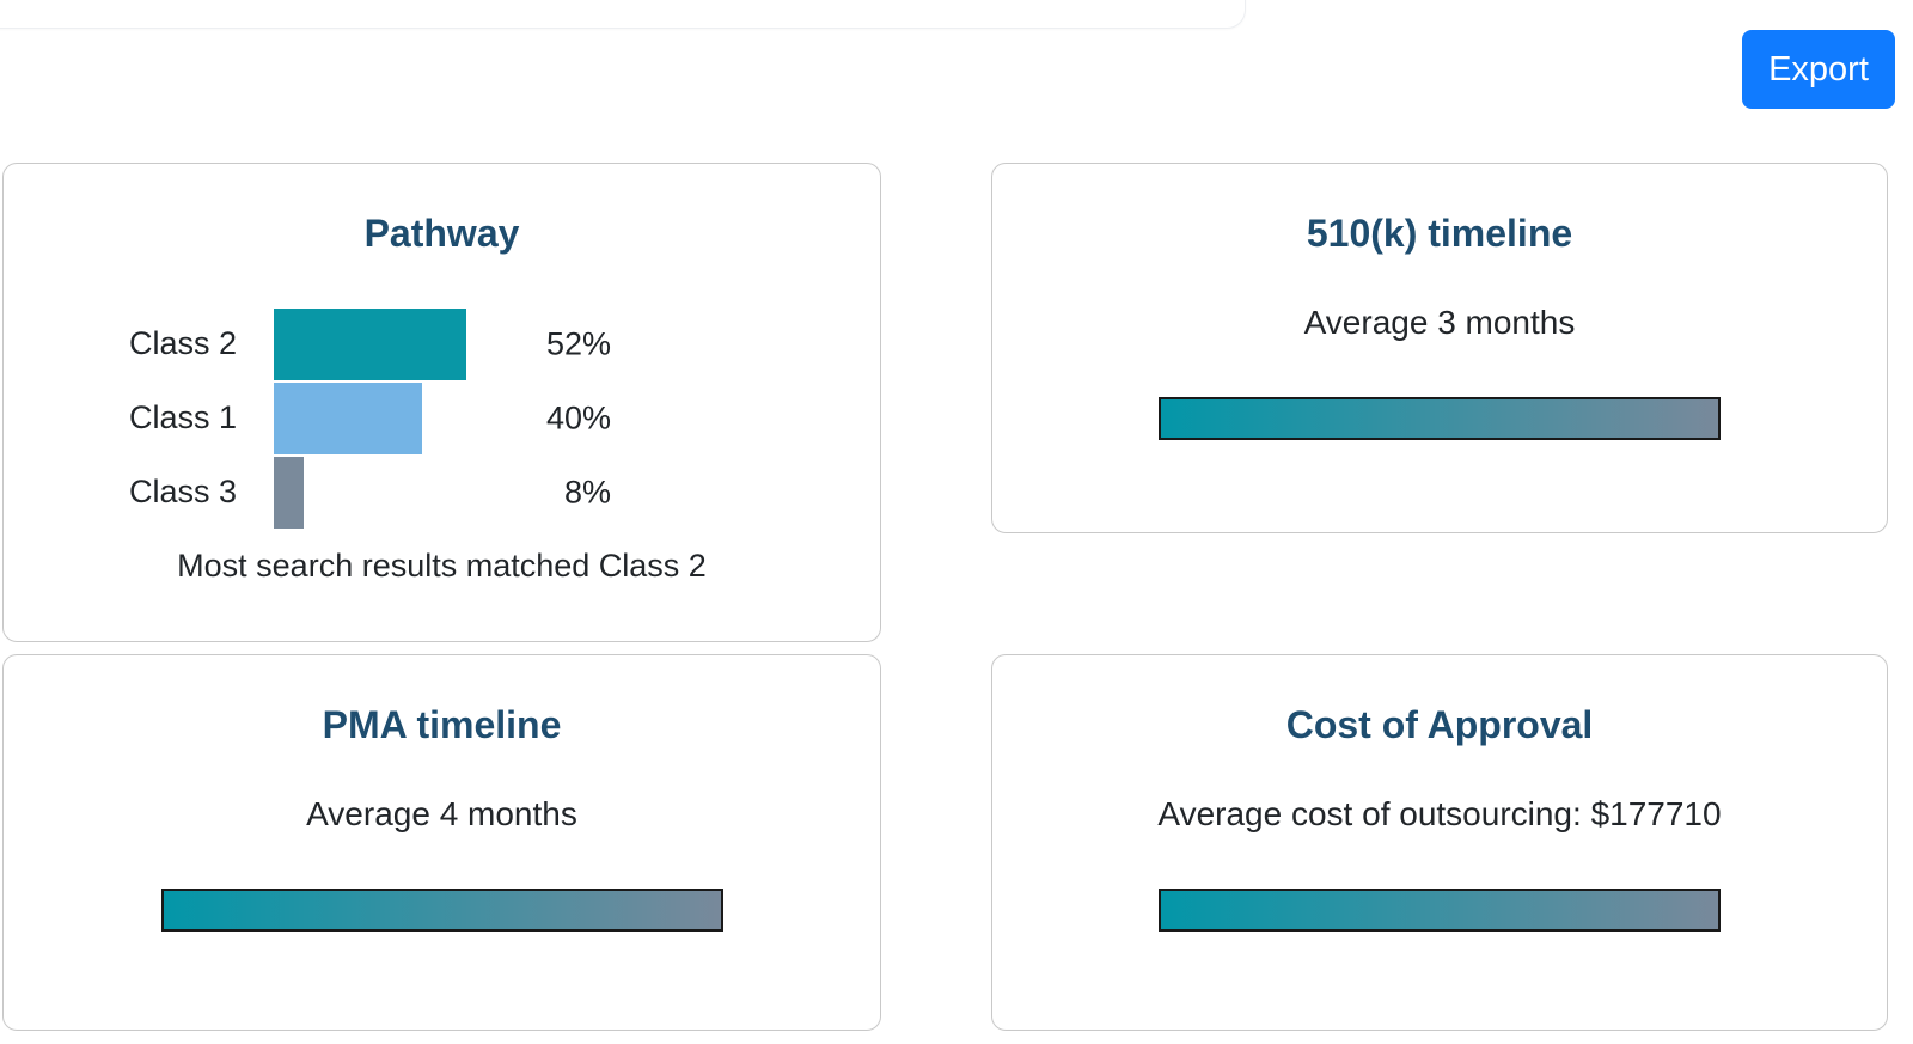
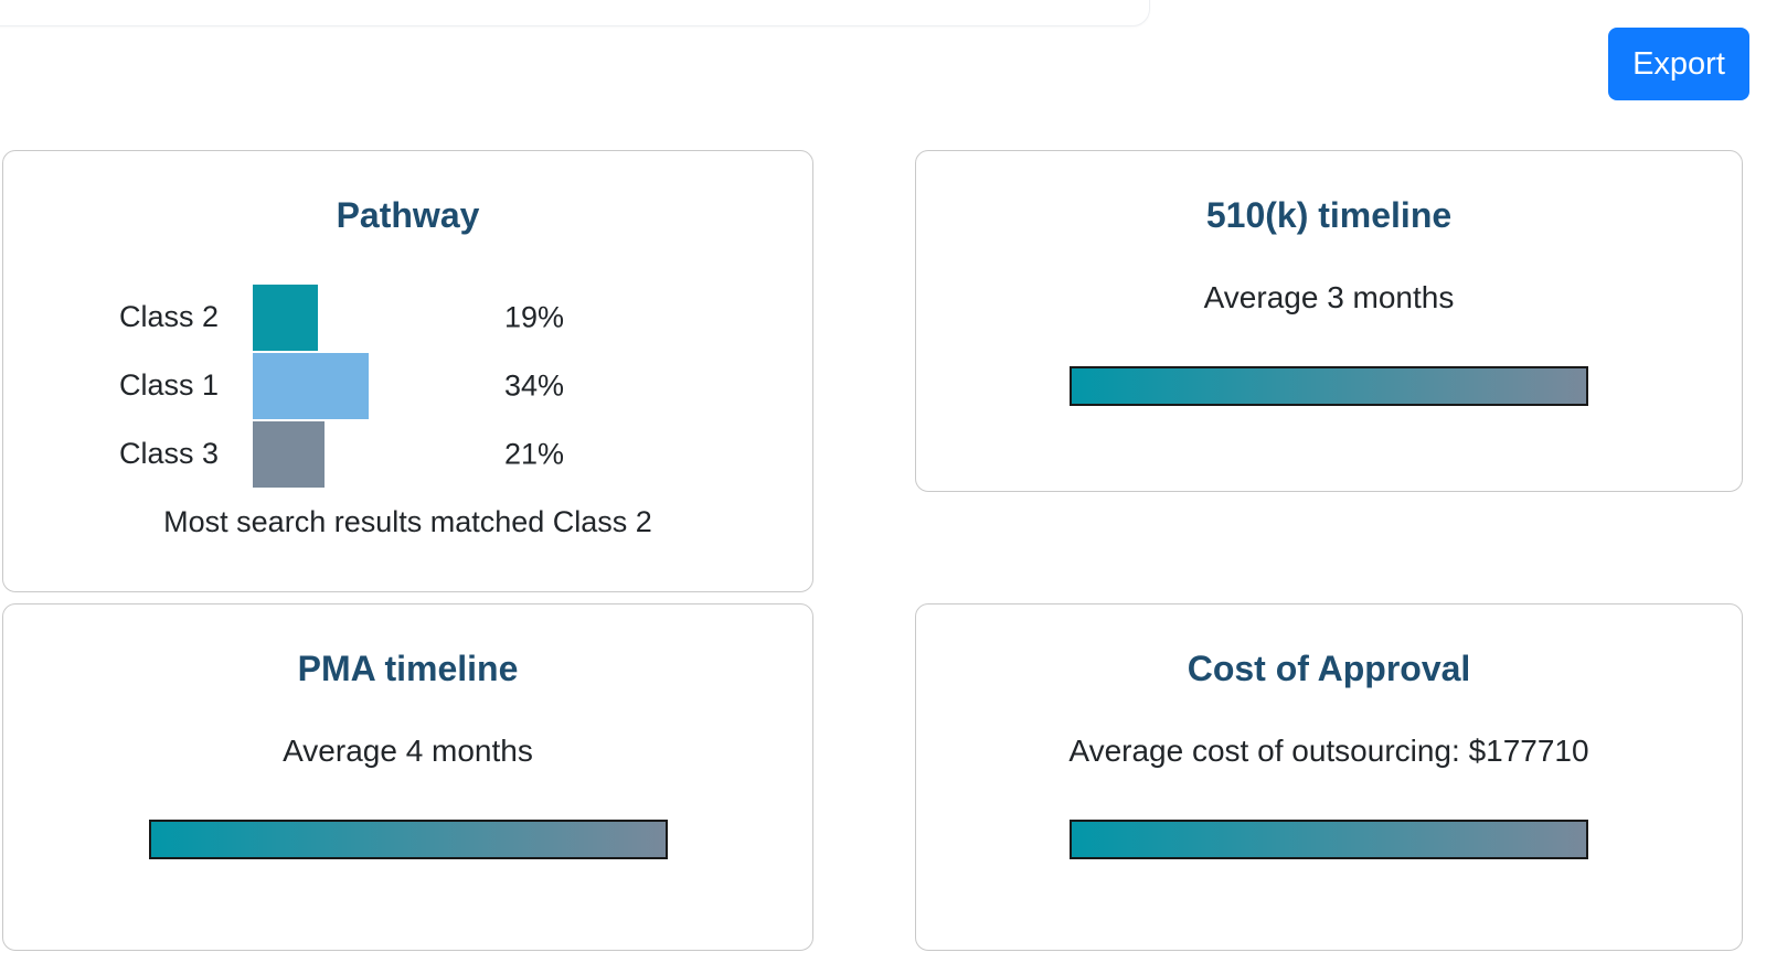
Class 2: 52% -> 19%
Class 1: 40% -> 34%
Class 3: 8% -> 21%
